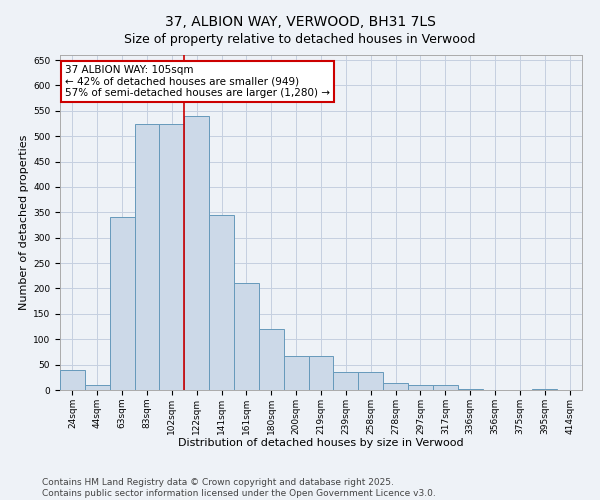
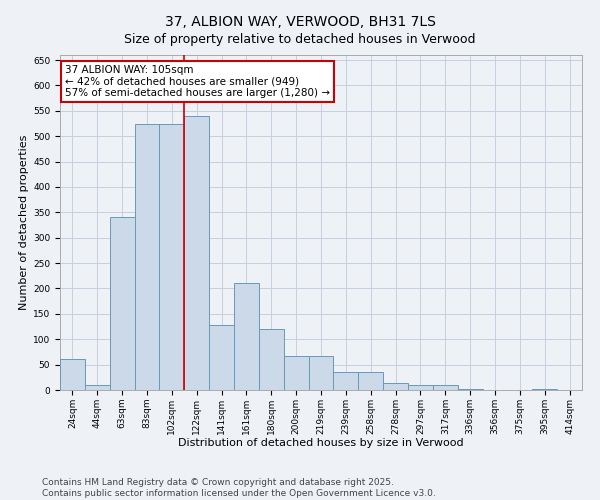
24sqm: 40 -> 62
141sqm: 345 -> 128
